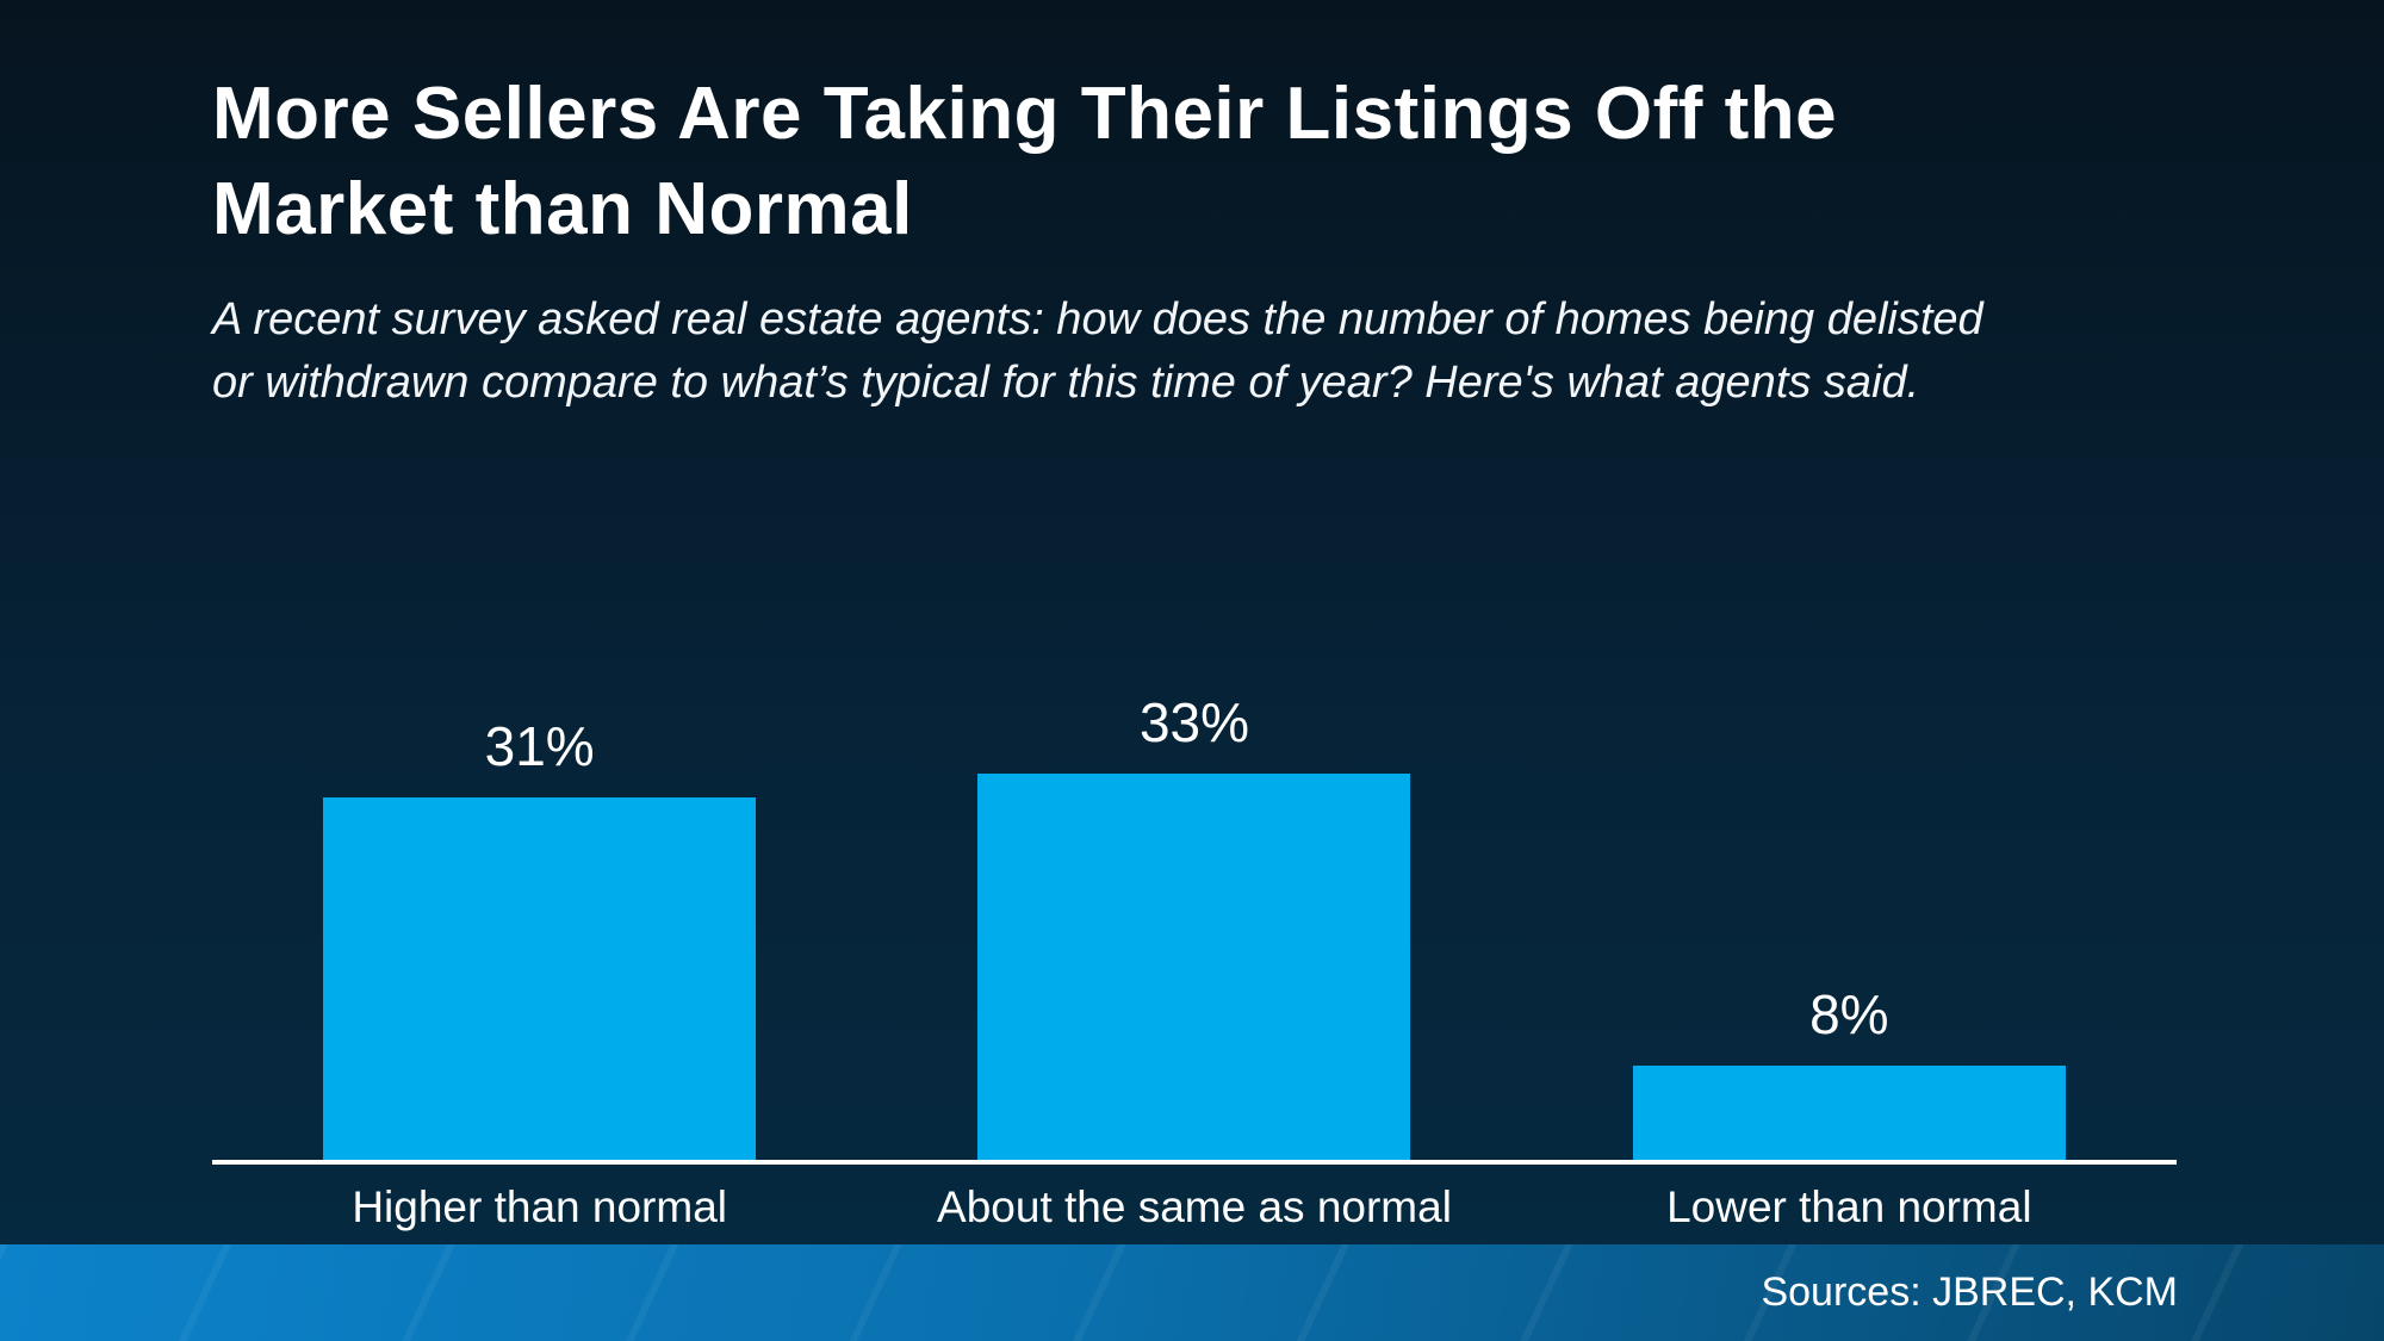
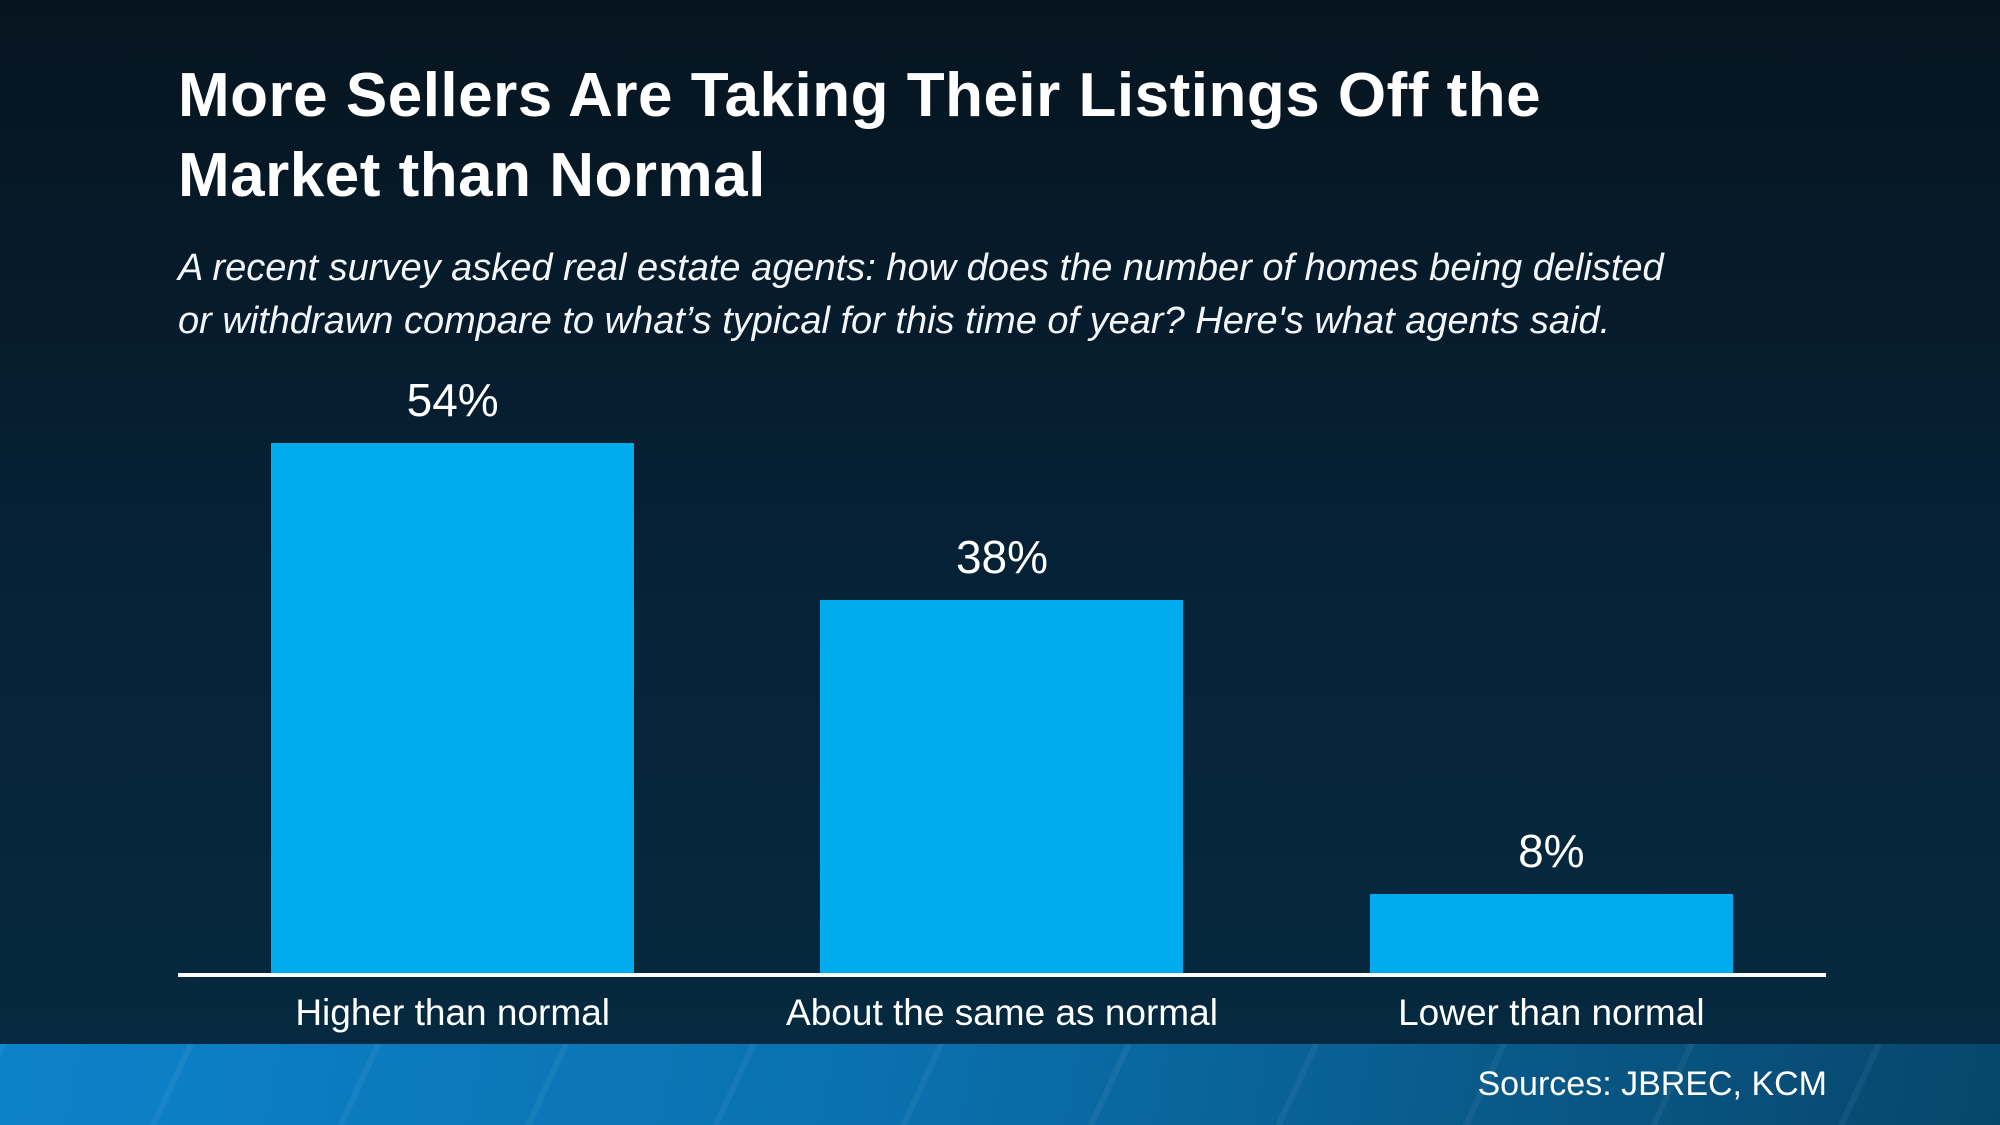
Higher than normal: 31% -> 54%
About the same as normal: 33% -> 38%
